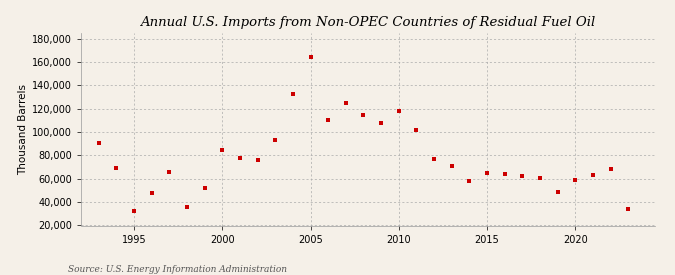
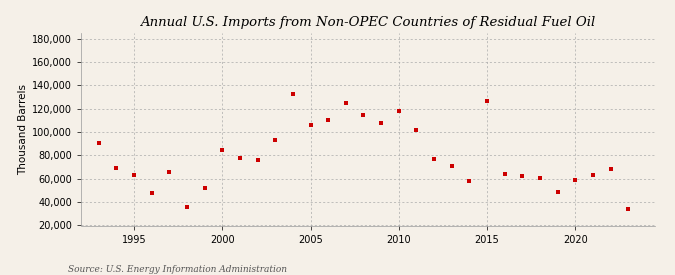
1995: 32,000 -> 63,000
2005: 164,000 -> 106,000
2015: 65,000 -> 127,000
